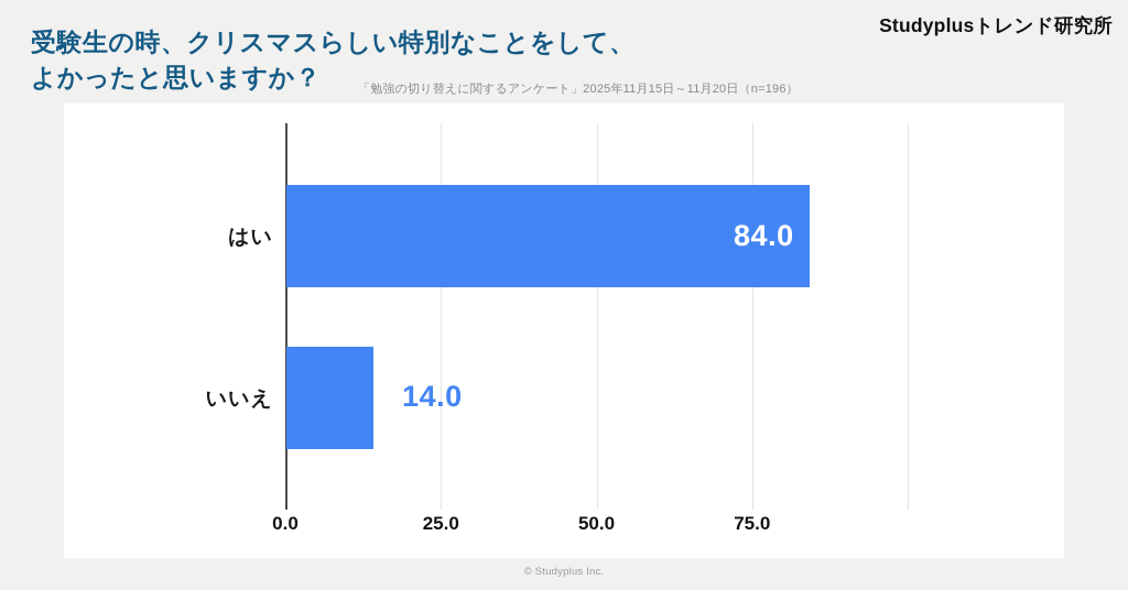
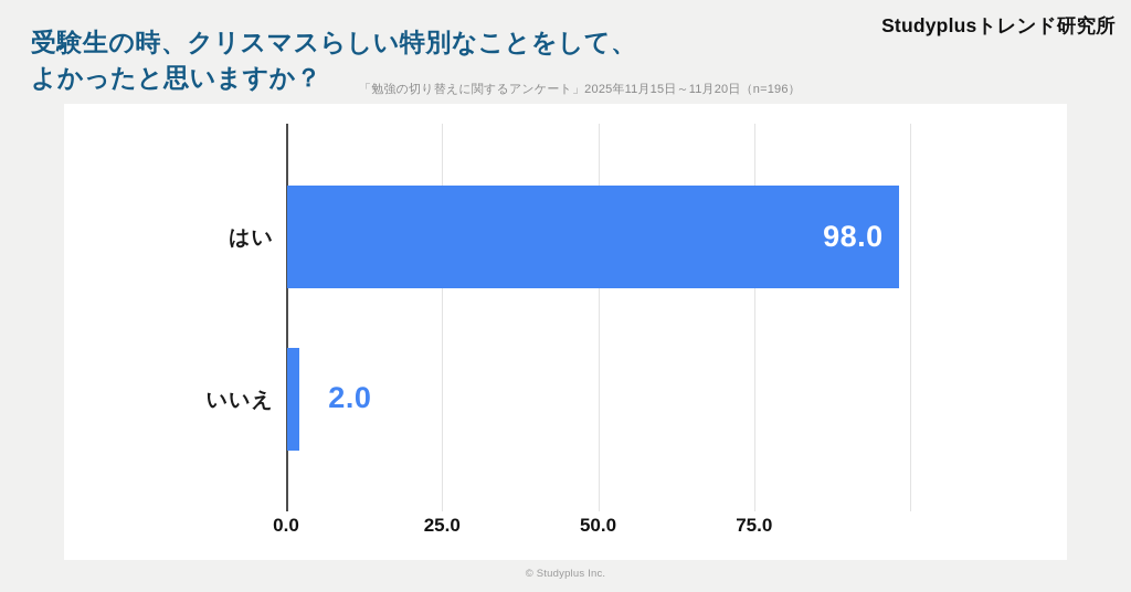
はい: 84.0 -> 98.0
いいえ: 14.0 -> 2.0
